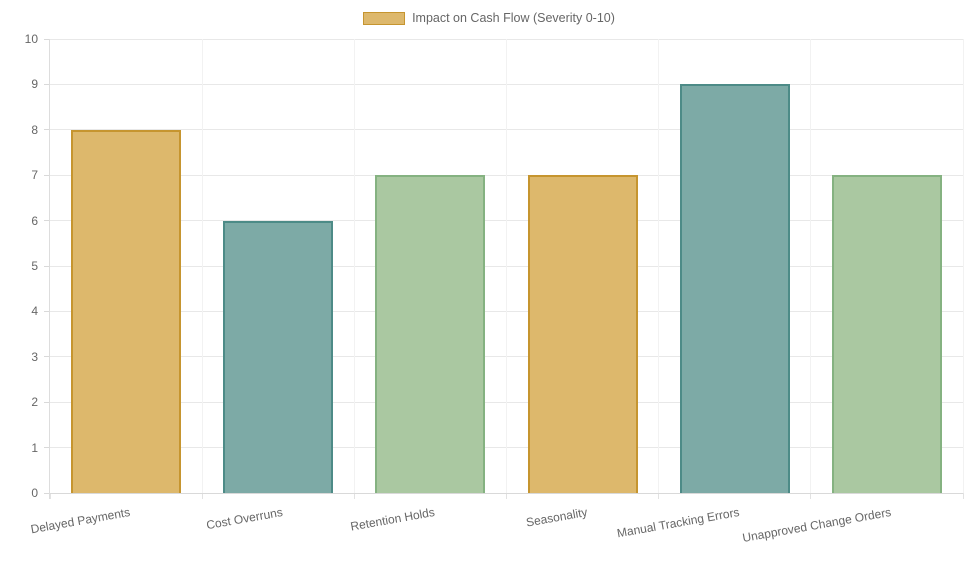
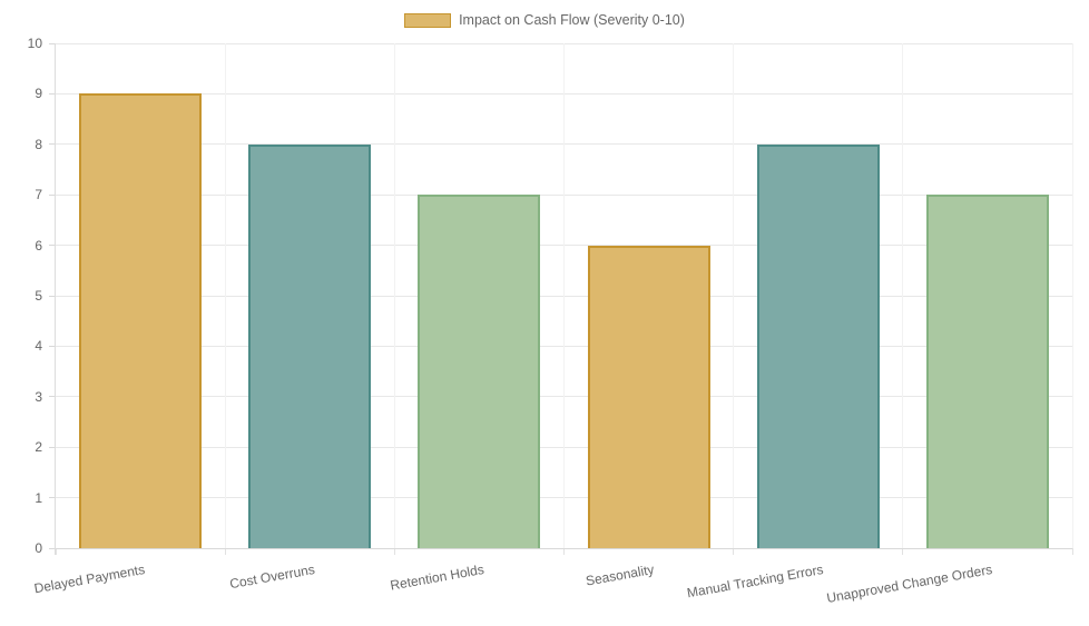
Delayed Payments: 8 -> 9
Cost Overruns: 6 -> 8
Seasonality: 7 -> 6
Manual Tracking Errors: 9 -> 8
